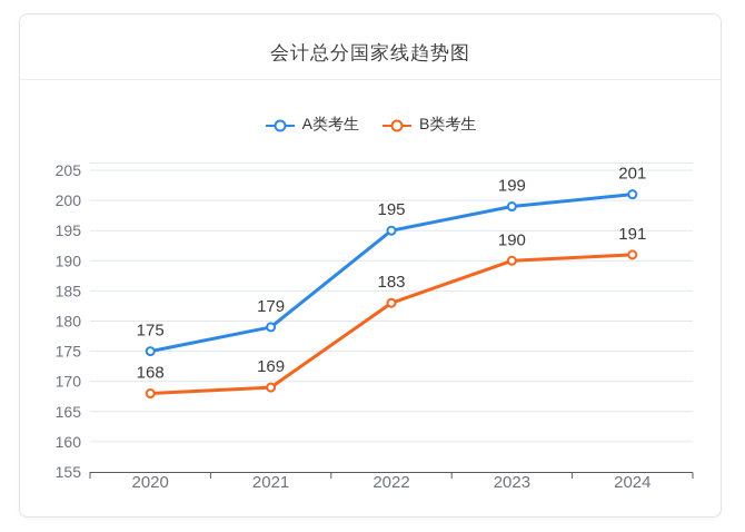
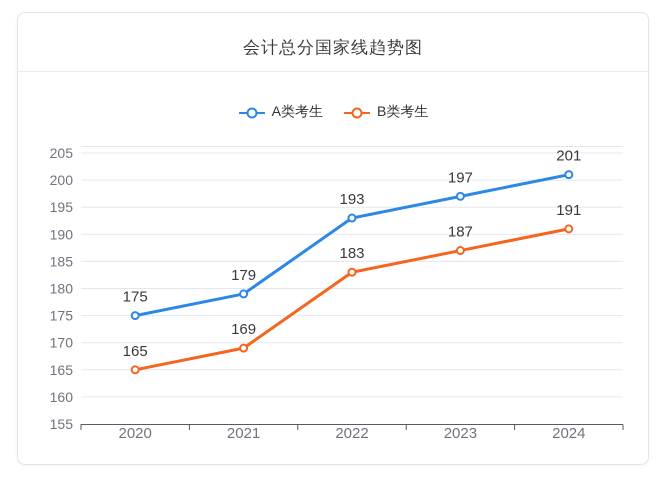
B类考生/2020: 168 -> 165
A类考生/2022: 195 -> 193
A类考生/2023: 199 -> 197
B类考生/2023: 190 -> 187
